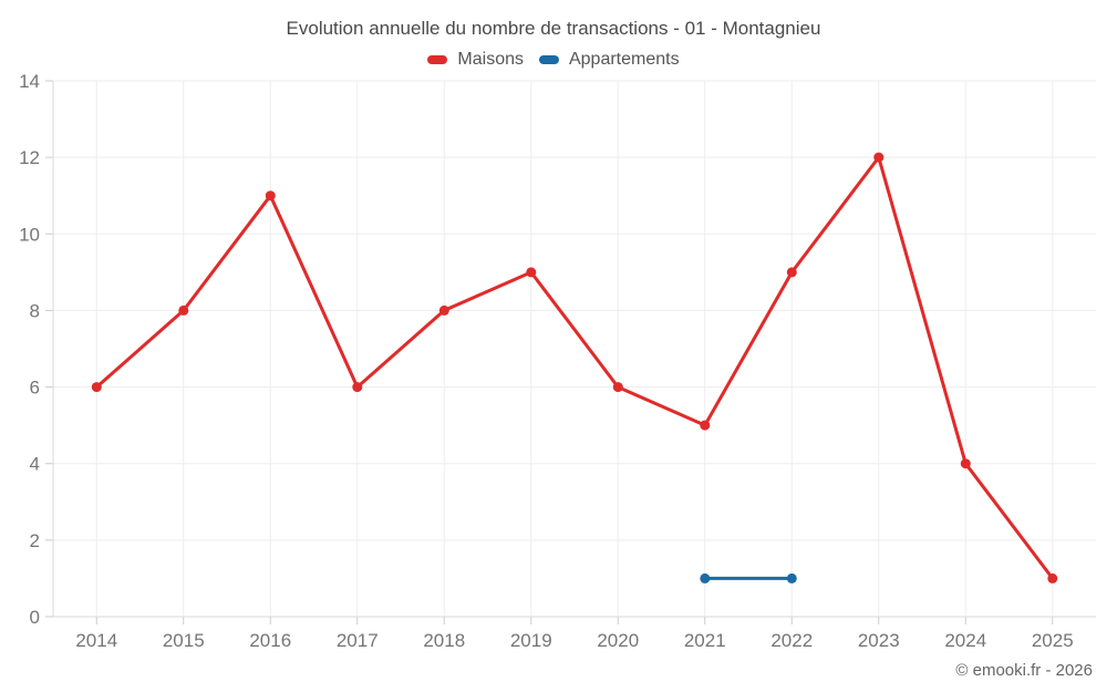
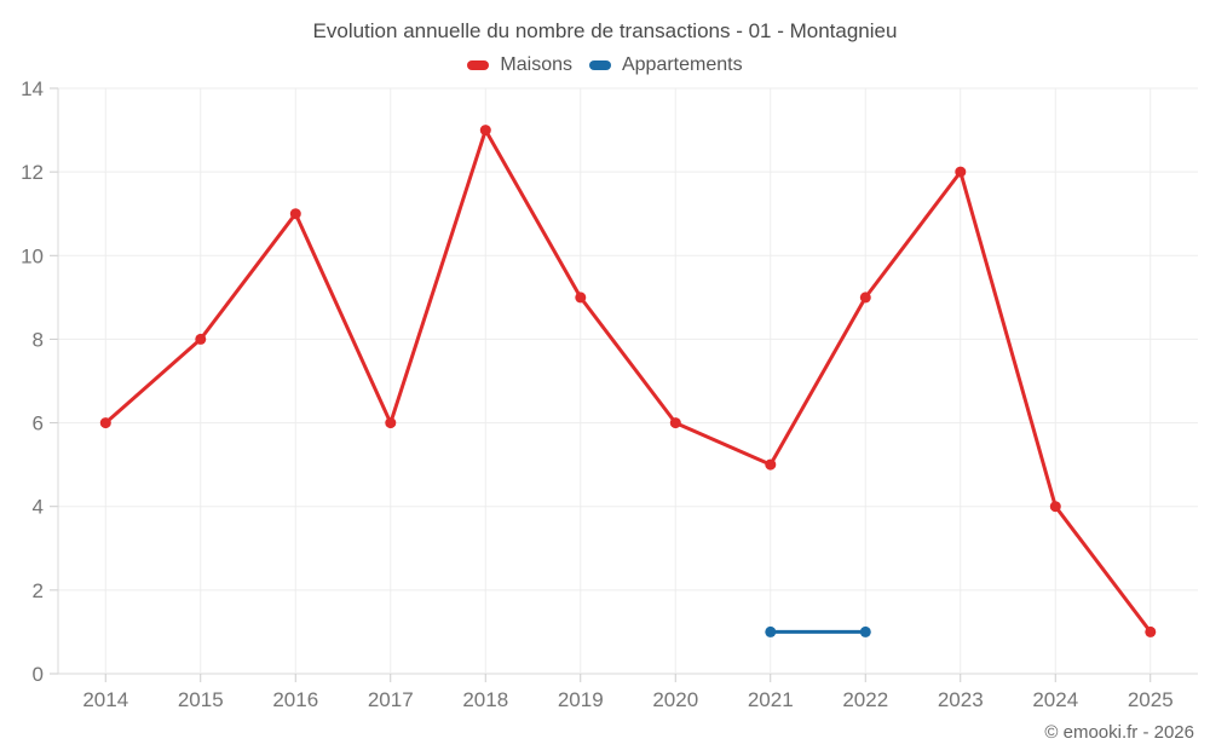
Maisons/2018: 8 -> 13
